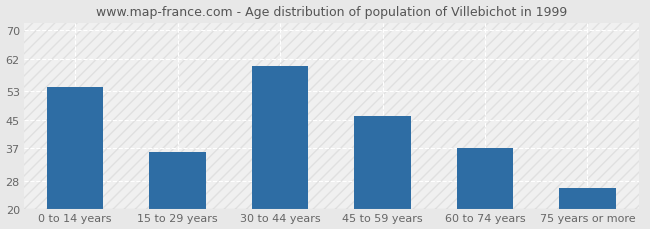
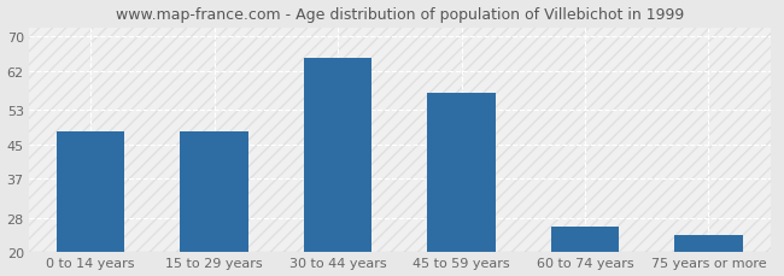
0 to 14 years: 54 -> 48
15 to 29 years: 36 -> 48
30 to 44 years: 60 -> 65
45 to 59 years: 46 -> 57
60 to 74 years: 37 -> 26
75 years or more: 26 -> 24
